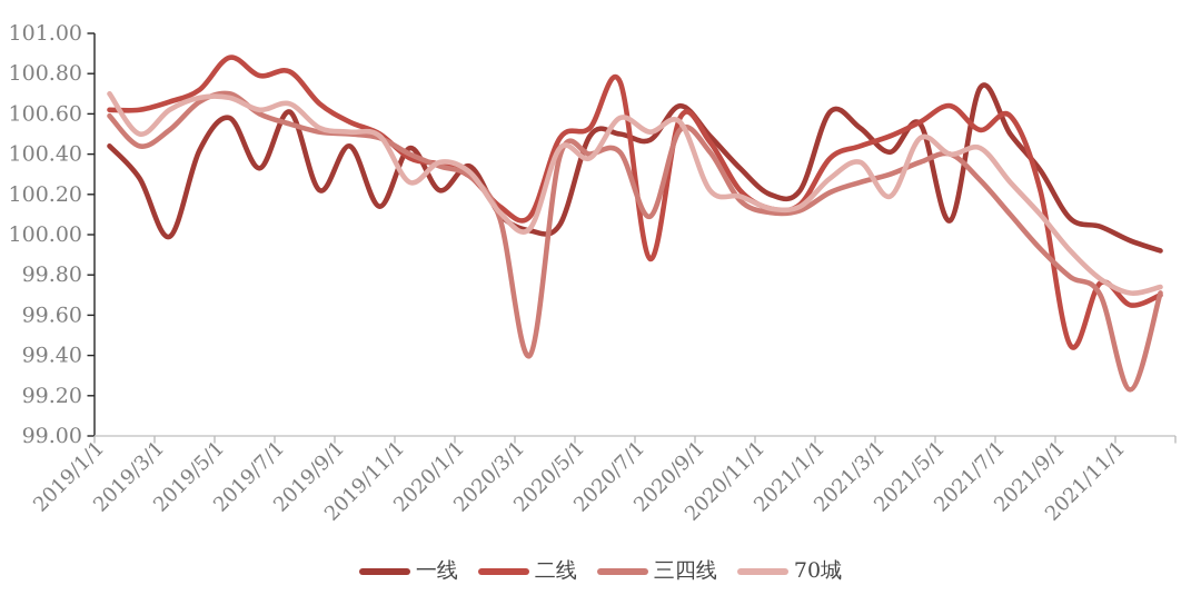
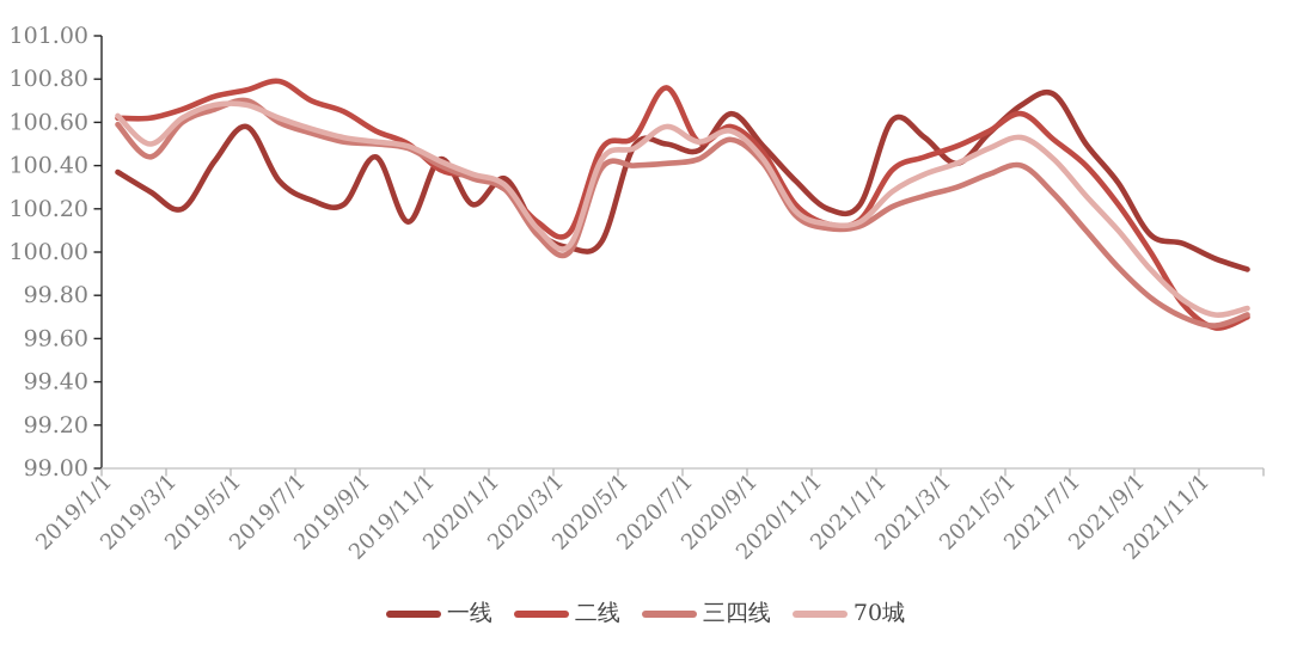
一线/2019/1/1: 100.44 -> 100.37
70城/2019/1/1: 100.70 -> 100.63
一线/2019/3/1: 99.99 -> 100.20
三四线/2019/3/1: 100.52 -> 100.60
二线/2019/5/1: 100.88 -> 100.75
一线/2019/7/1: 100.61 -> 100.24
二线/2019/7/1: 100.81 -> 100.70
70城/2019/7/1: 100.65 -> 100.57
70城/2019/11/1: 100.26 -> 100.42
三四线/2020/3/1: 99.40 -> 100.00
70城/2020/5/1: 100.38 -> 100.48
二线/2020/7/1: 99.88 -> 100.51
三四线/2020/7/1: 100.09 -> 100.43
70城/2020/9/1: 100.22 -> 100.43
70城/2021/3/1: 100.19 -> 100.41
一线/2021/5/1: 100.07 -> 100.68
70城/2021/5/1: 100.40 -> 100.53
二线/2021/7/1: 100.59 -> 100.40
二线/2021/9/1: 99.45 -> 100.00
三四线/2021/11/1: 99.23 -> 99.66
